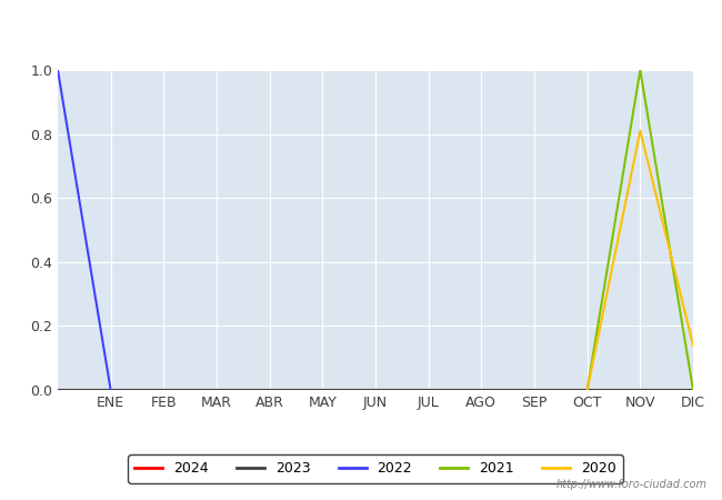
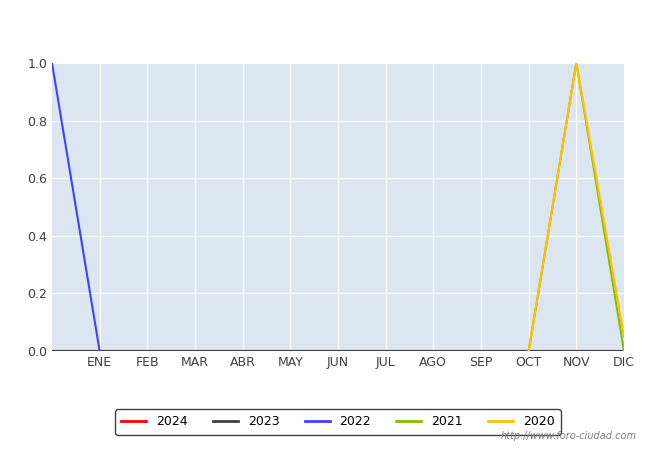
2020/NOV: 0.81 -> 1.00
2020/DIC: 0.14 -> 0.05
